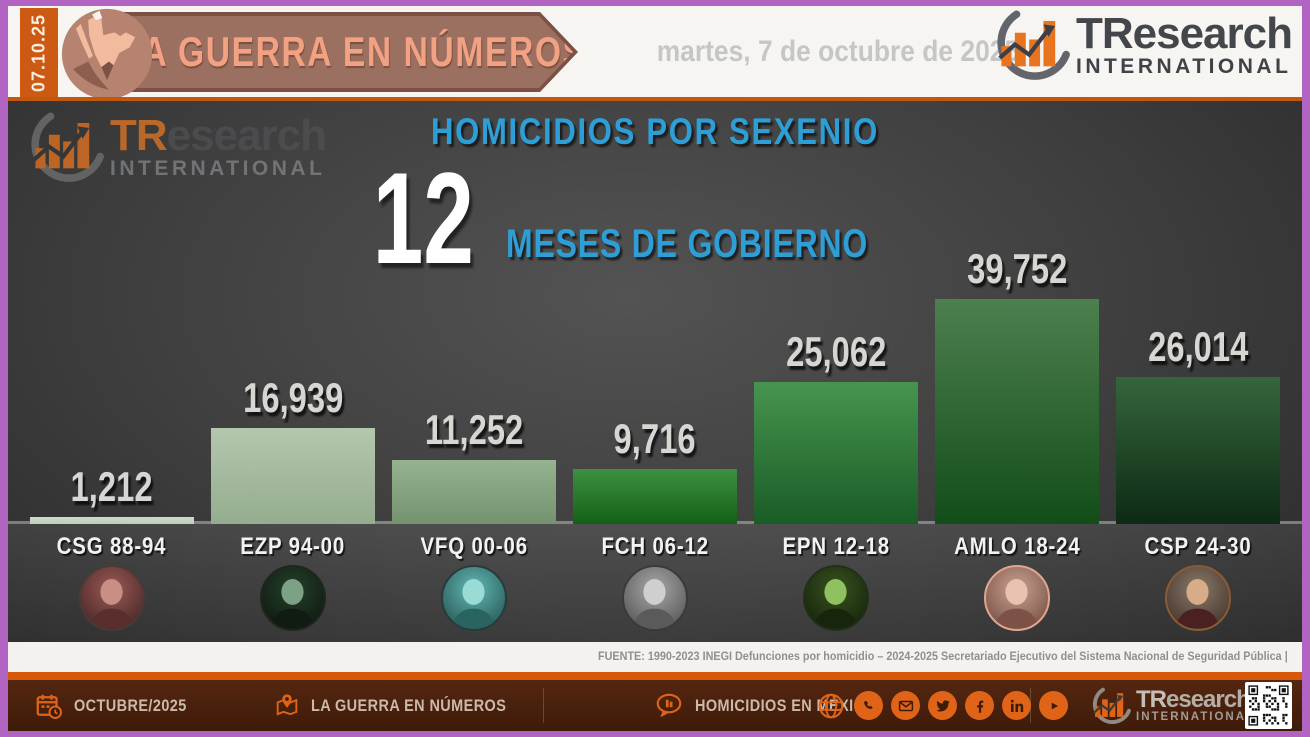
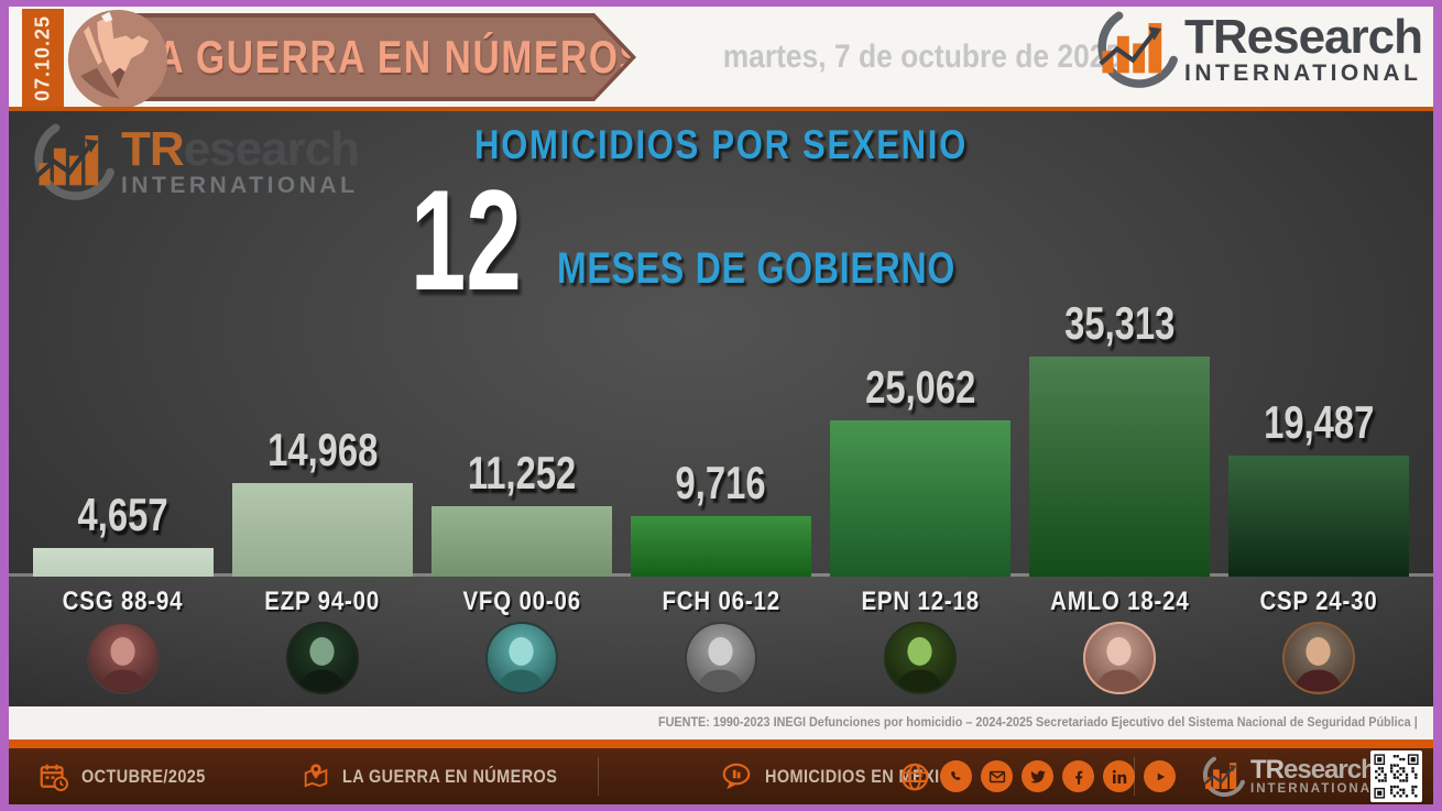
CSG 88-94: 1,212 -> 4,657
EZP 94-00: 16,939 -> 14,968
AMLO 18-24: 39,752 -> 35,313
CSP 24-30: 26,014 -> 19,487
